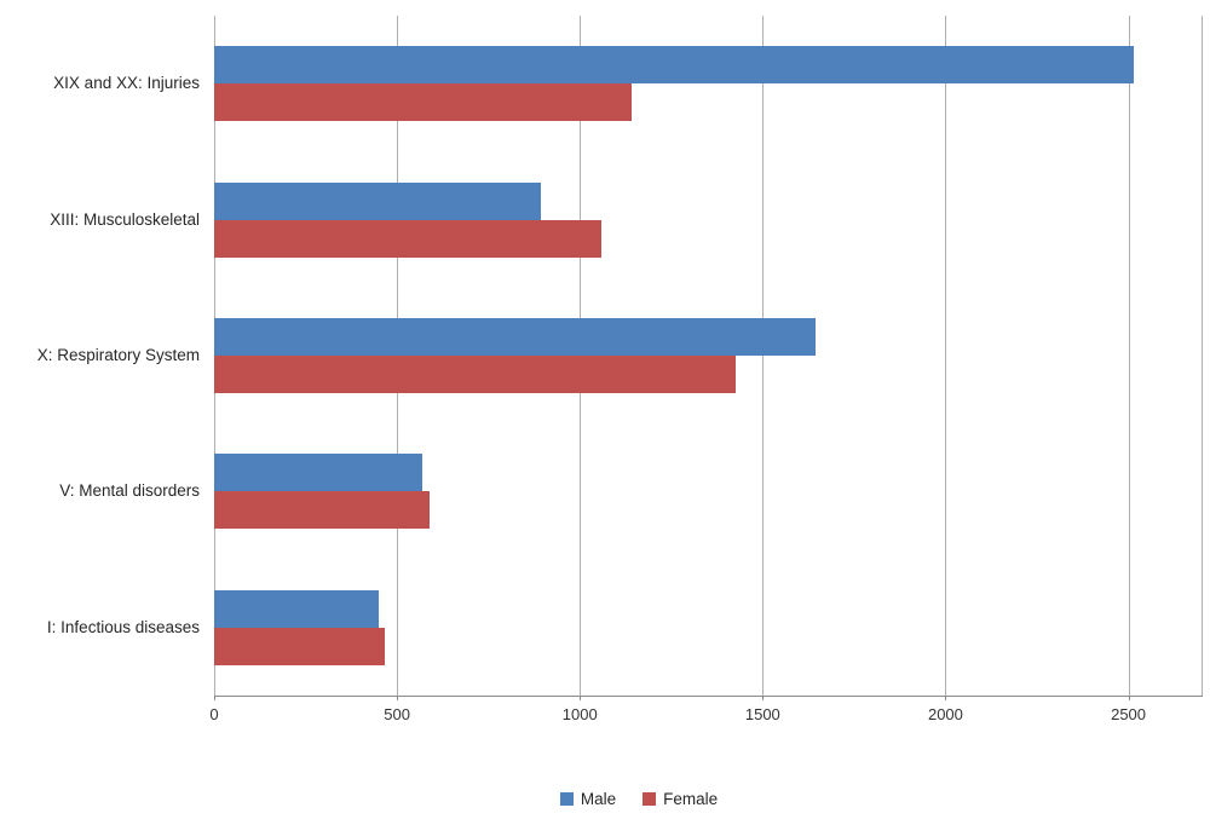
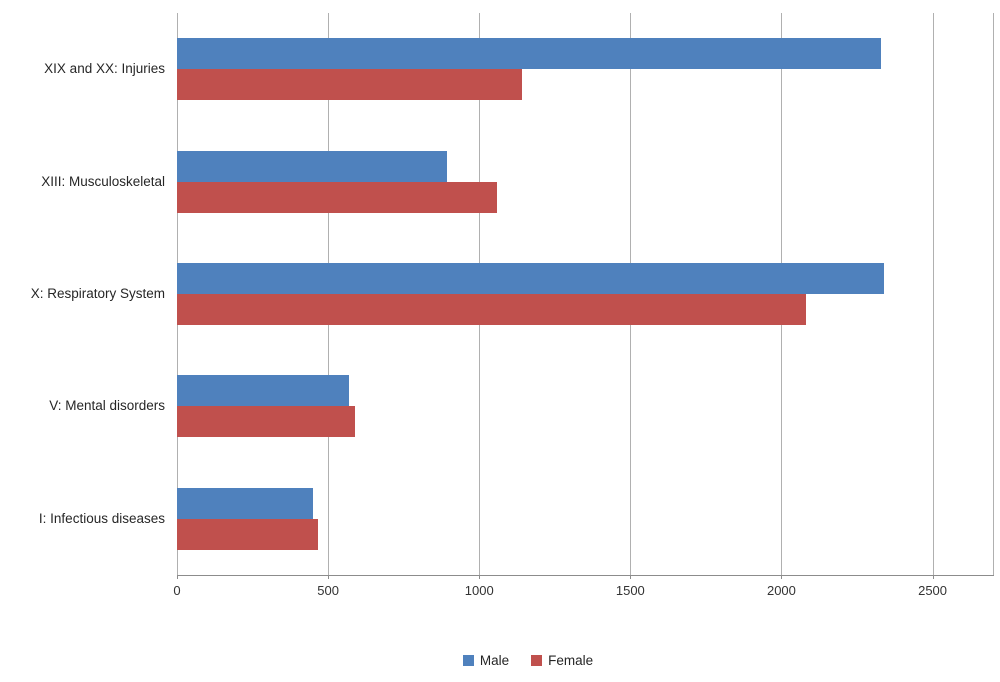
Male/XIX and XX: Injuries: 2520 -> 2330
Male/X: Respiratory System: 1640 -> 2340
Female/X: Respiratory System: 1420 -> 2080
